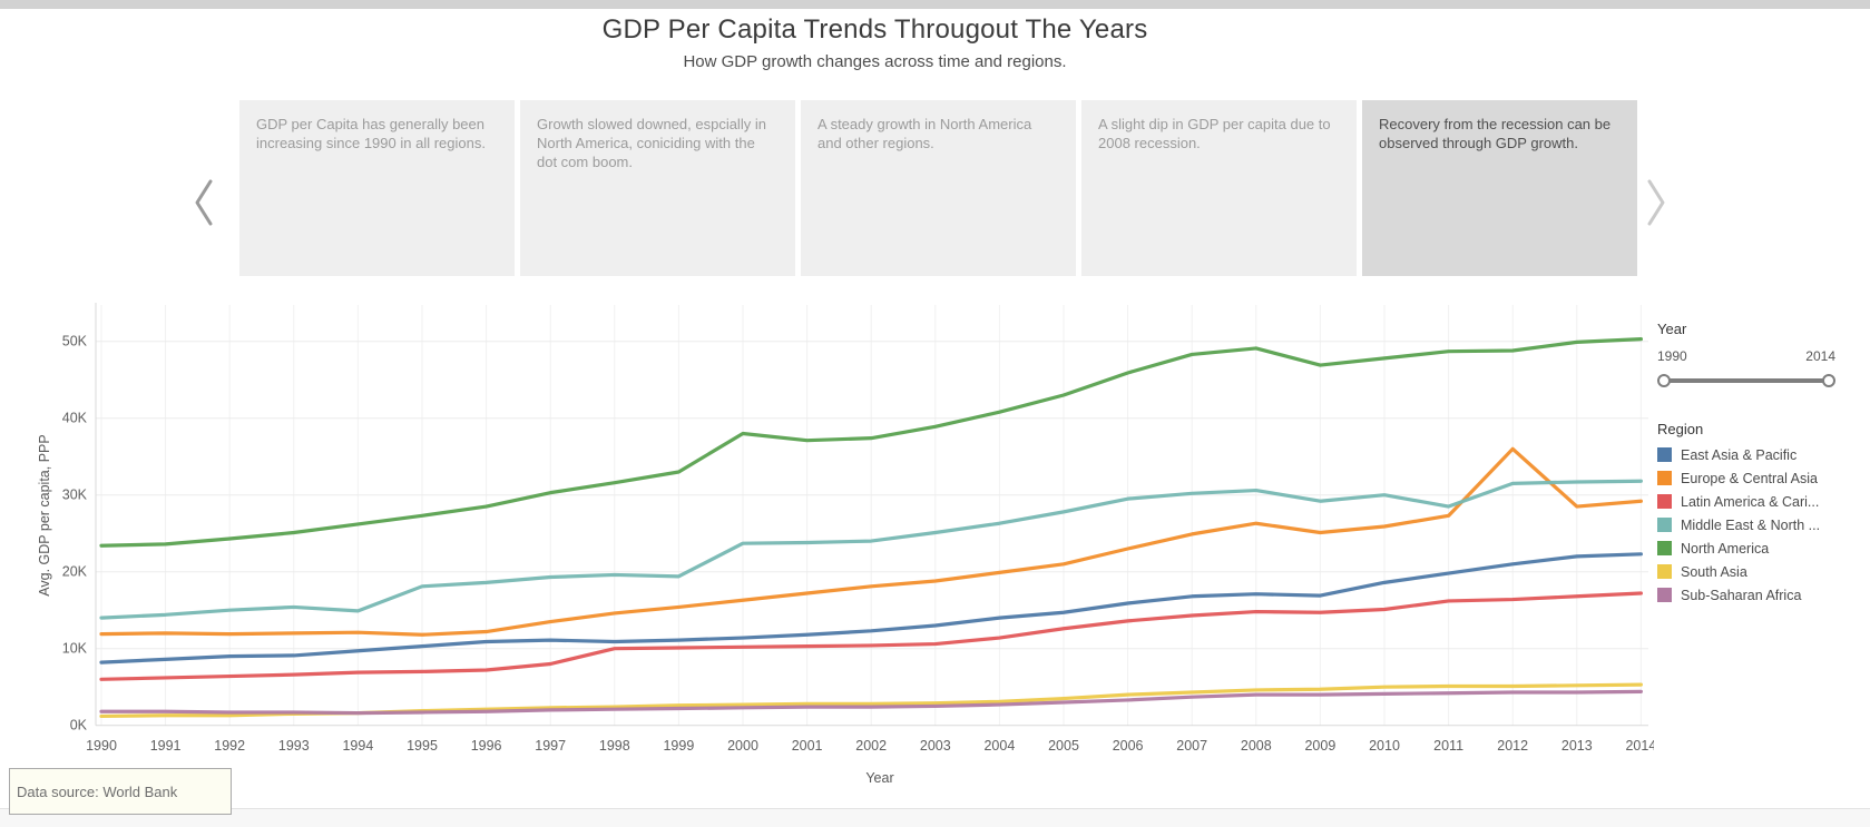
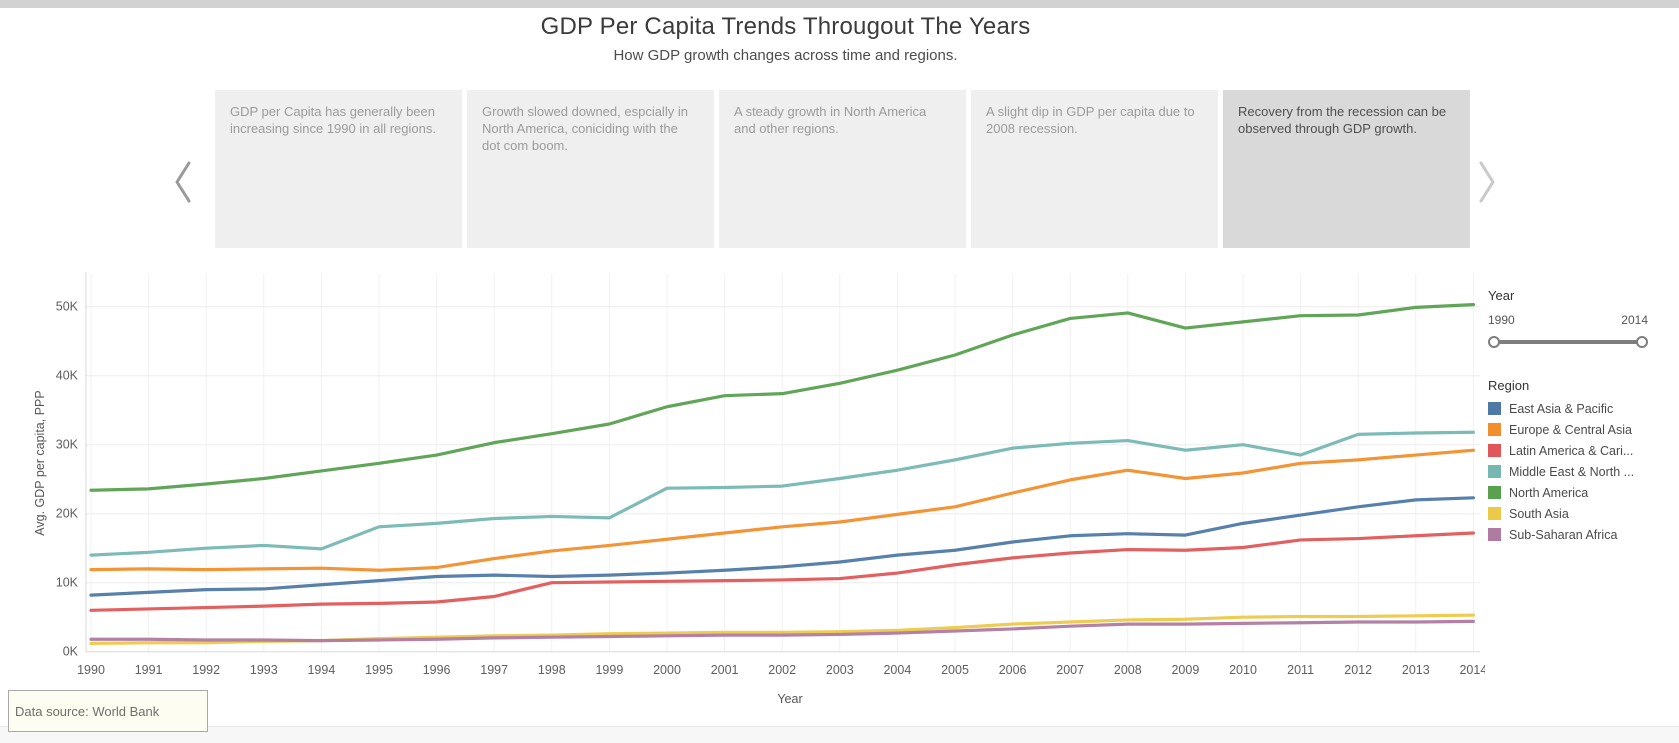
North America/2000: 38K -> 36K
Europe & Central Asia/2012: 36K -> 28K
